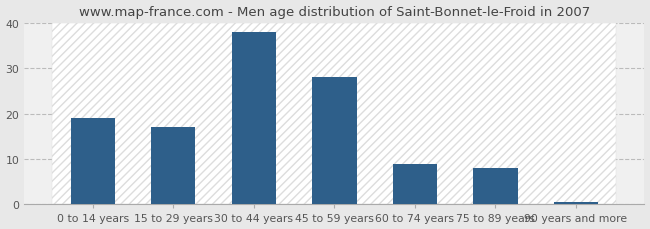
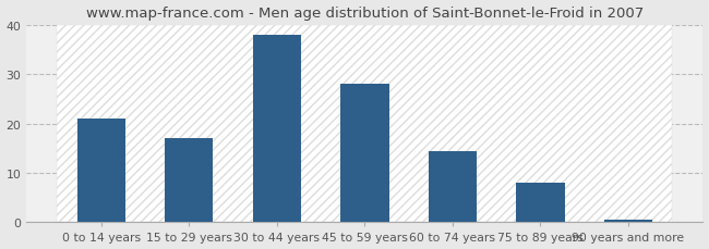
0 to 14 years: 19.0 -> 21.0
60 to 74 years: 9.0 -> 14.5
